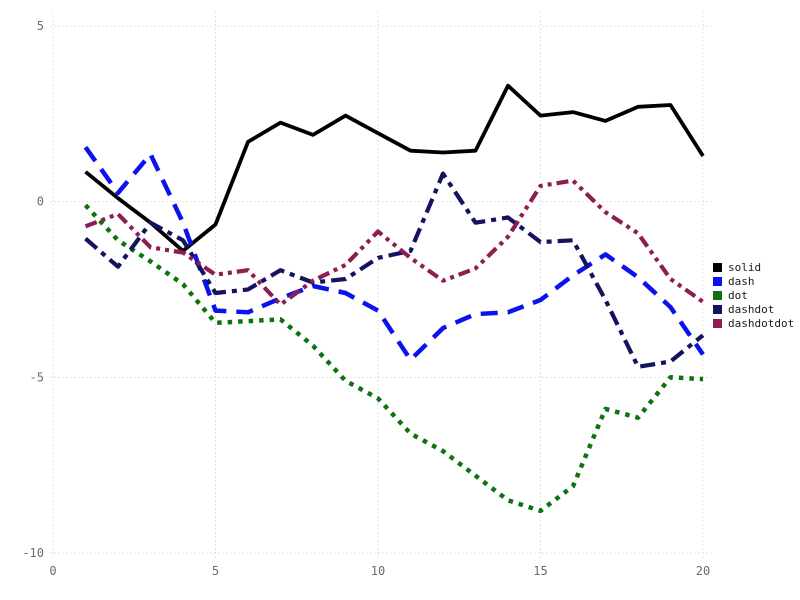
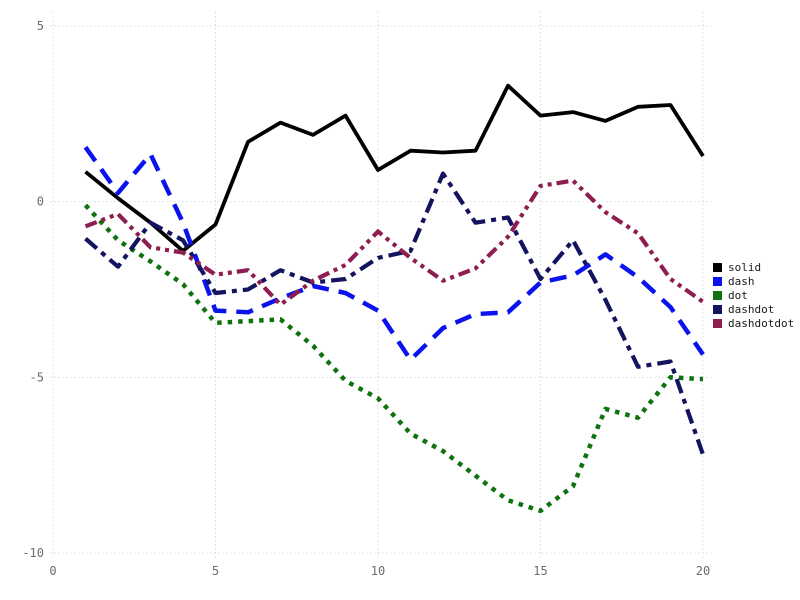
solid/10: 1.9 -> 0.9
dash/15: -2.8 -> -2.3
dashdot/15: -1.1 -> -2.2
dashdot/20: -3.8 -> -7.2
